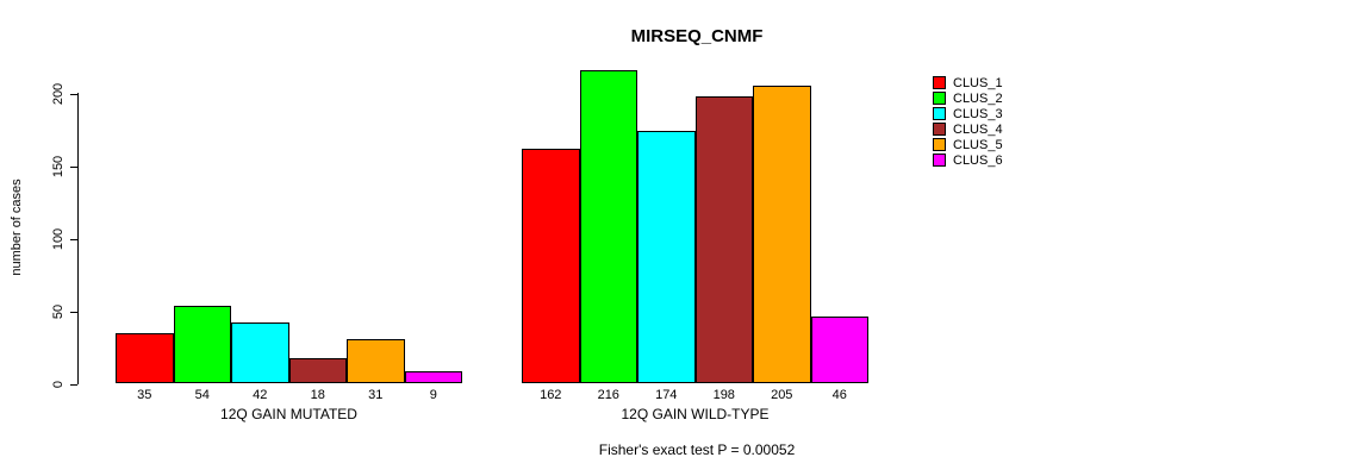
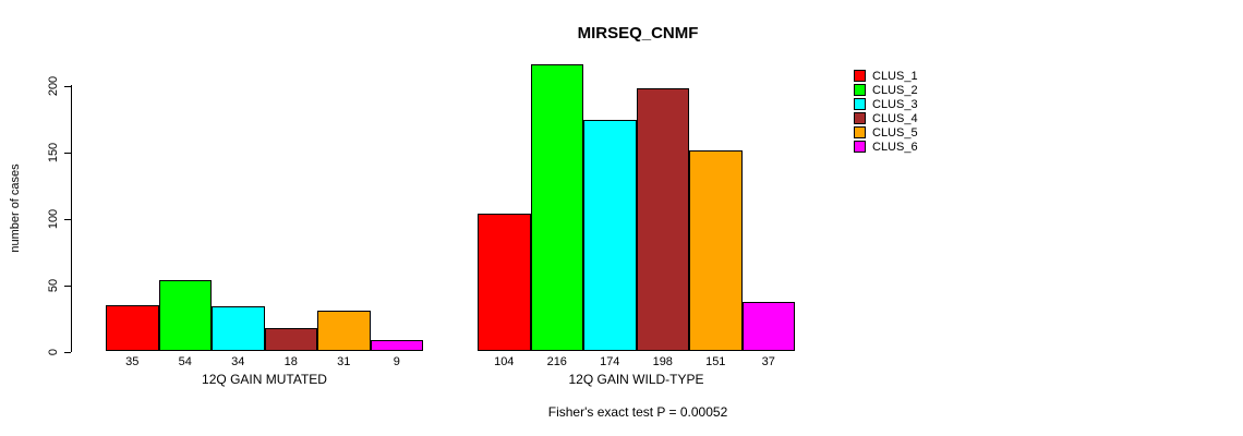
CLUS_3/12Q GAIN MUTATED: 42 -> 34
CLUS_1/12Q GAIN WILD-TYPE: 162 -> 104
CLUS_5/12Q GAIN WILD-TYPE: 205 -> 151
CLUS_6/12Q GAIN WILD-TYPE: 46 -> 37
